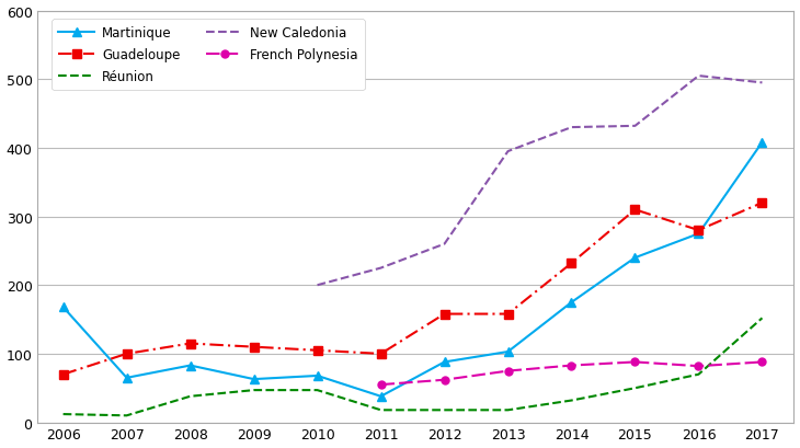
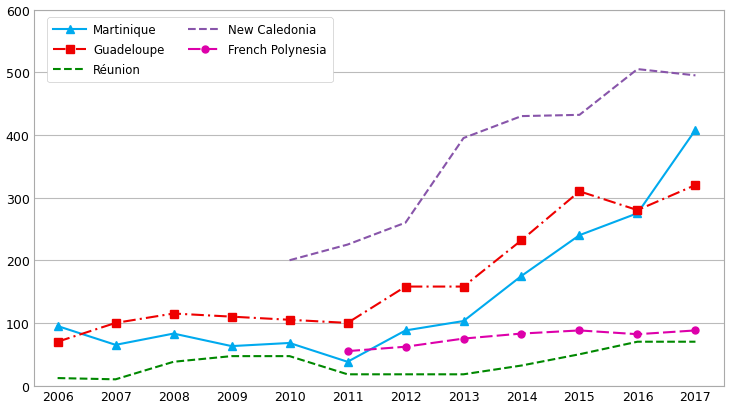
Martinique/2006: 168 -> 95
Réunion/2017: 152 -> 70
